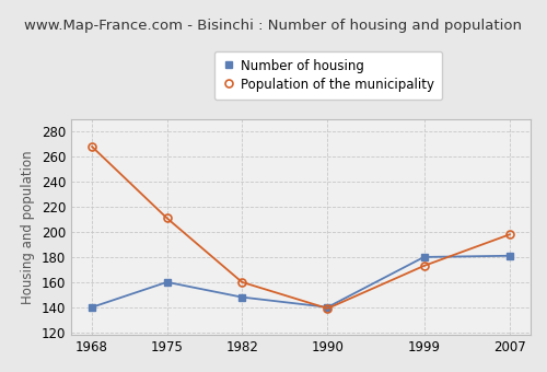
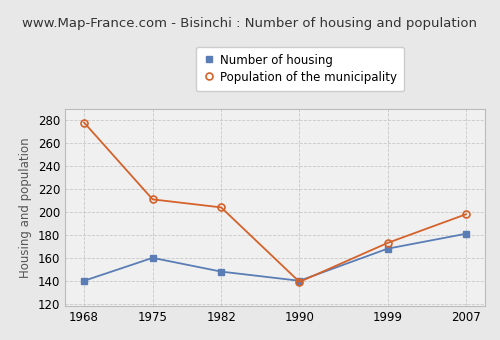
Population of the municipality/1968: 268 -> 278
Population of the municipality/1982: 160 -> 204
Number of housing/1999: 180 -> 168
